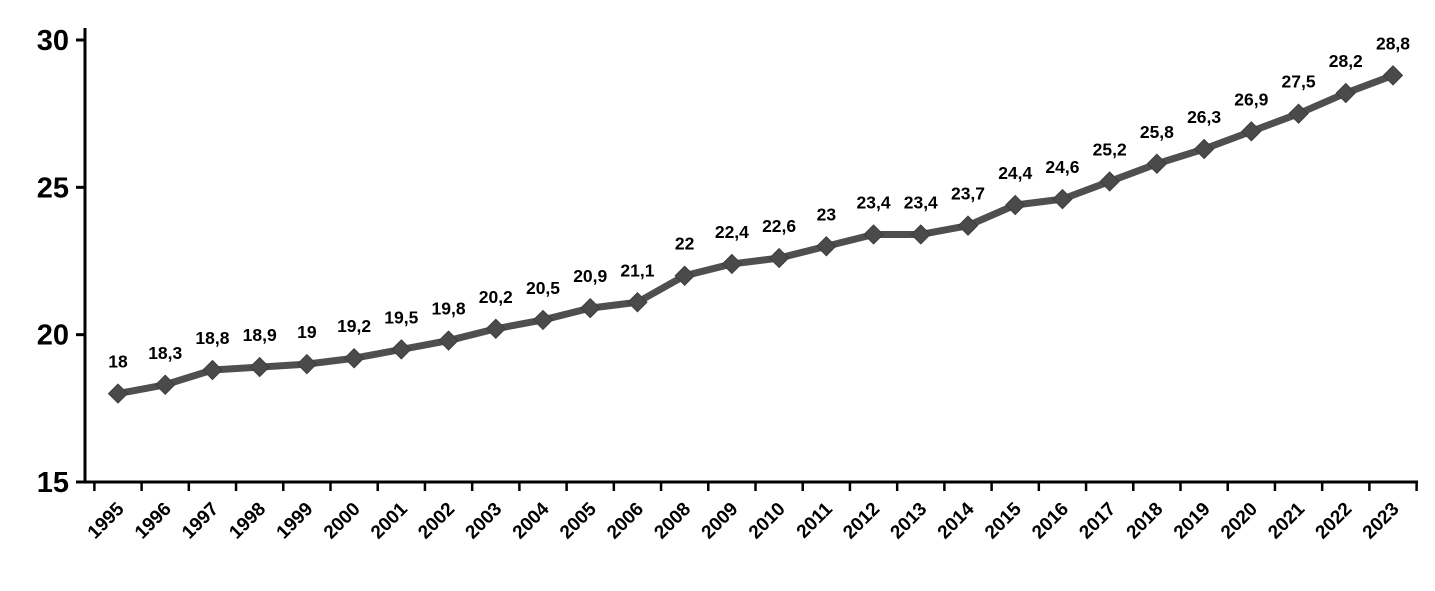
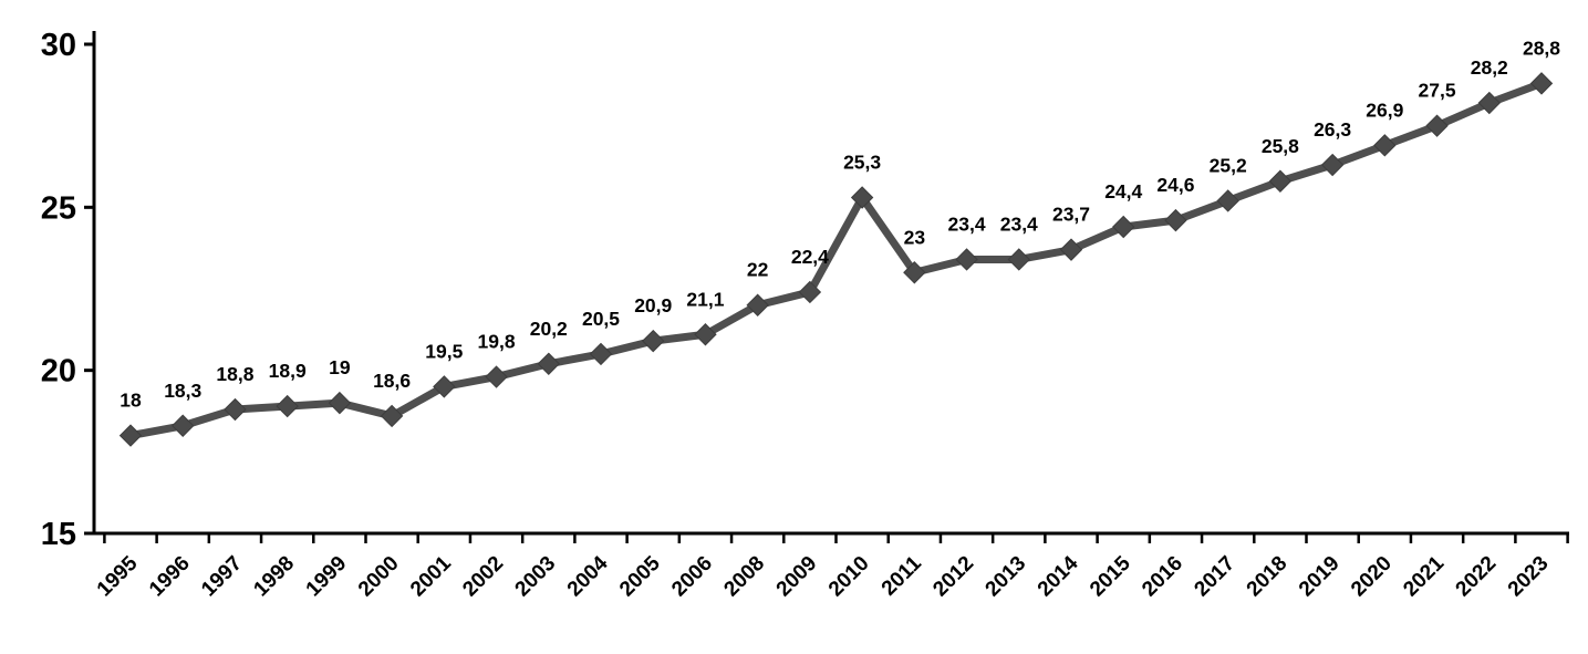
2000: 19,2 -> 18,6
2010: 22,6 -> 25,3
